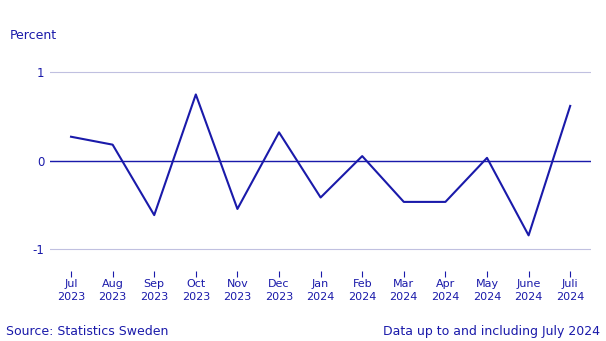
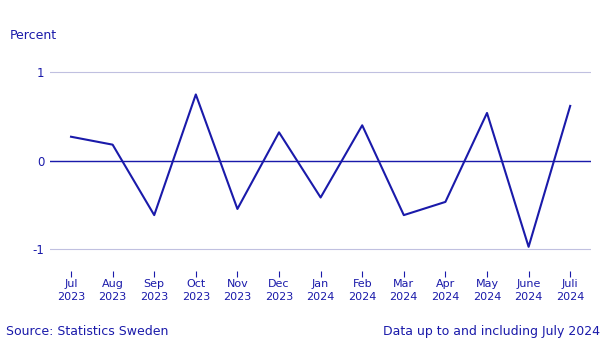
Feb 2024: 0.05 -> 0.40
Mar 2024: -0.47 -> -0.62
May 2024: 0.03 -> 0.54
June 2024: -0.85 -> -0.98
